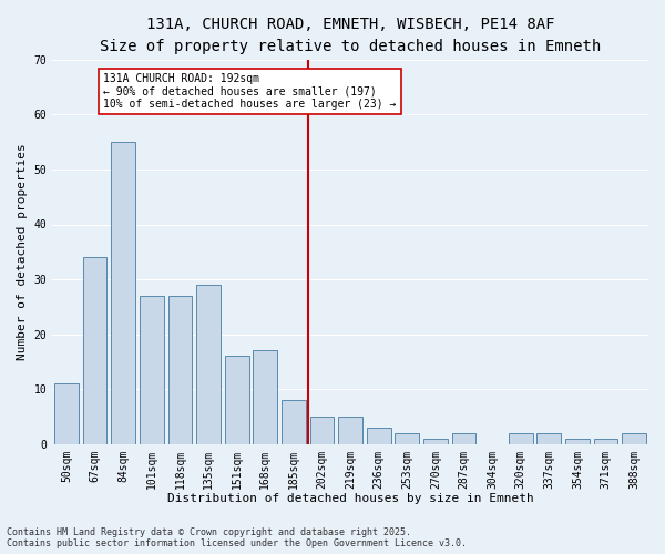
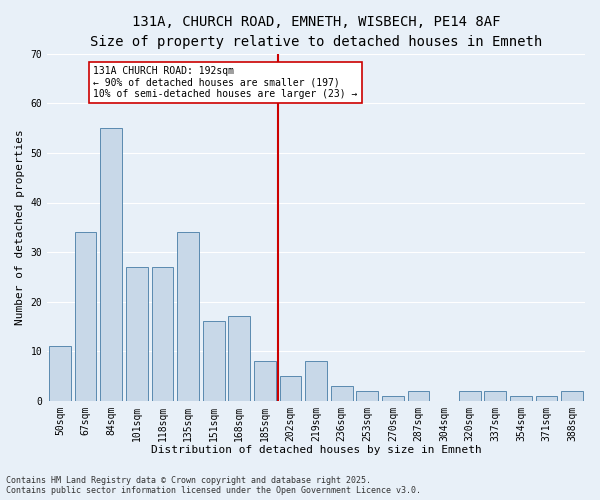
135sqm: 29 -> 34
219sqm: 5 -> 8
